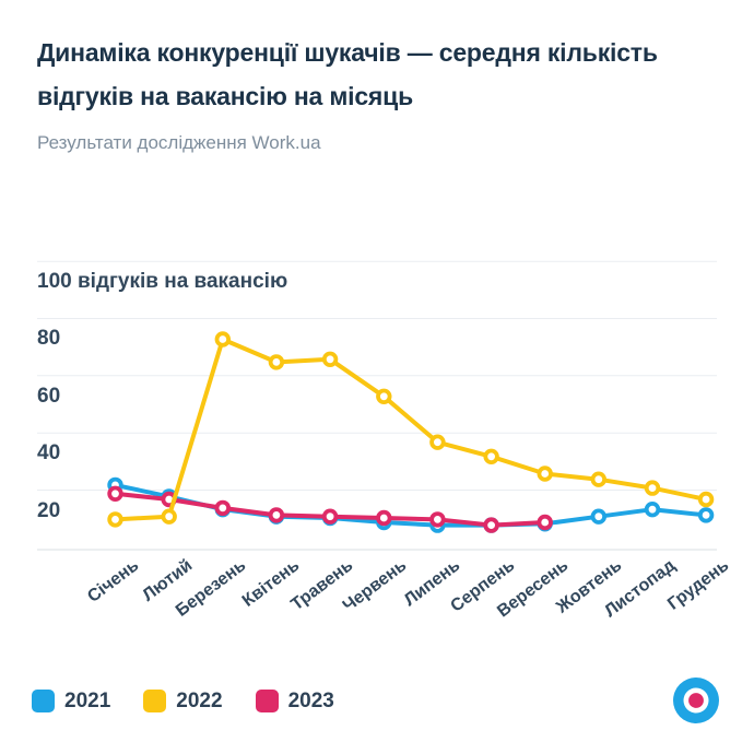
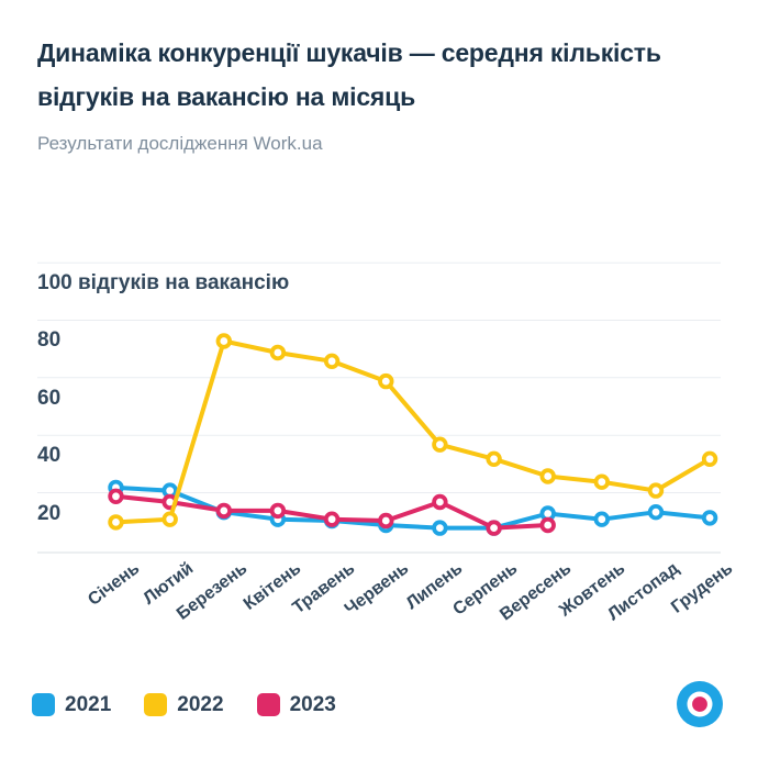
2021/Лютий: 25 -> 28
2022/Квітень: 72 -> 76
2023/Квітень: 18 -> 21
2022/Червень: 60 -> 66
2023/Липень: 17 -> 24
2021/Вересень: 16 -> 20
2022/Грудень: 24 -> 39
